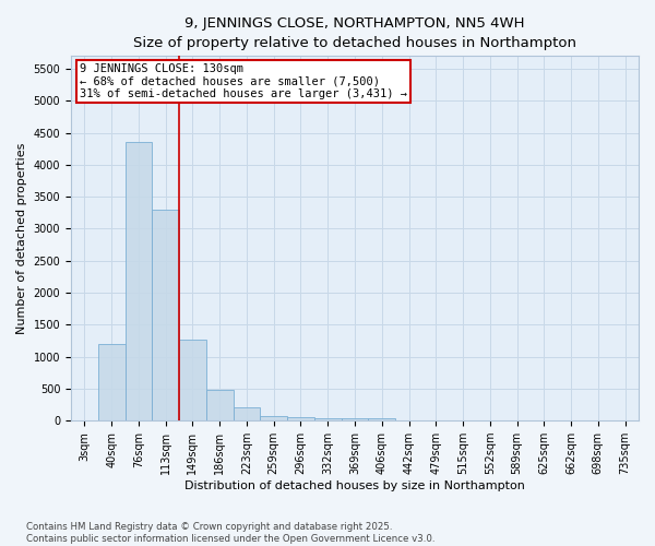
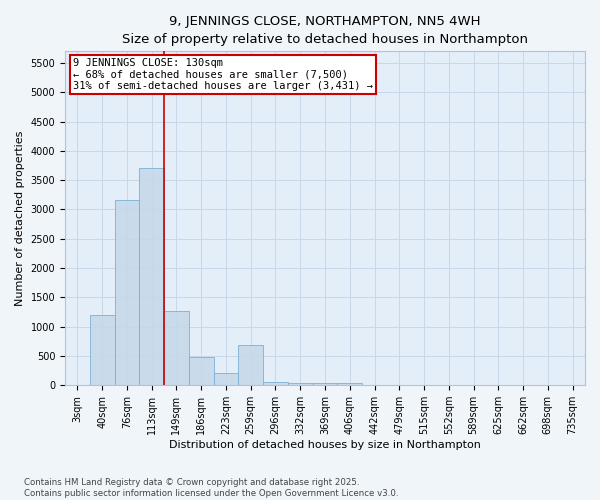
76sqm: 4350 -> 3160
113sqm: 3300 -> 3700
259sqm: 80 -> 680
